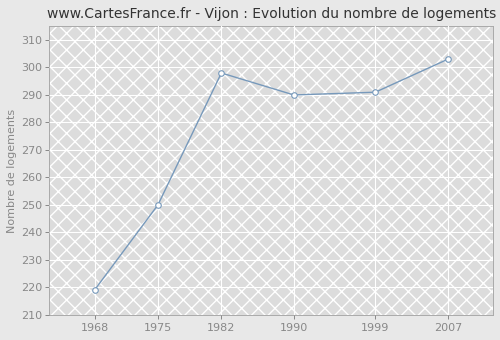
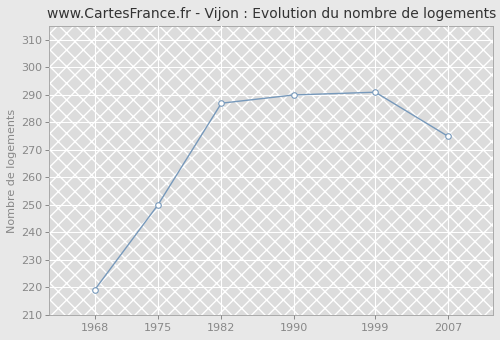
1982: 298 -> 287
2007: 303 -> 275
